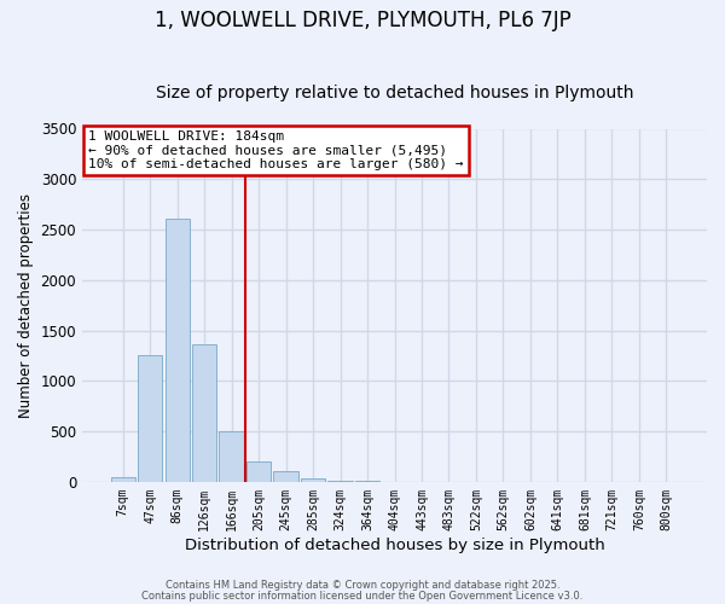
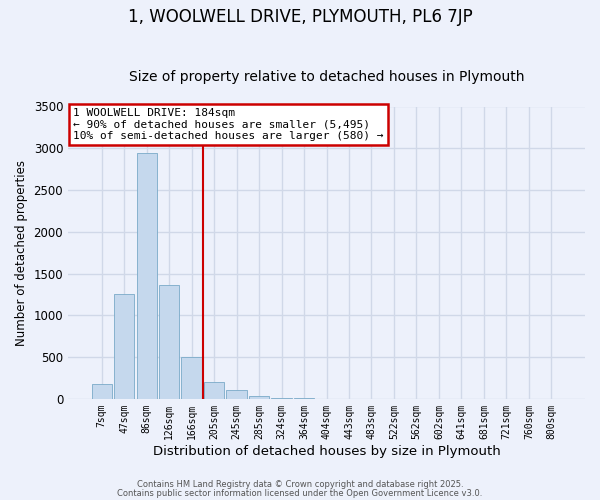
7sqm: 50 -> 180
86sqm: 2610 -> 2940
